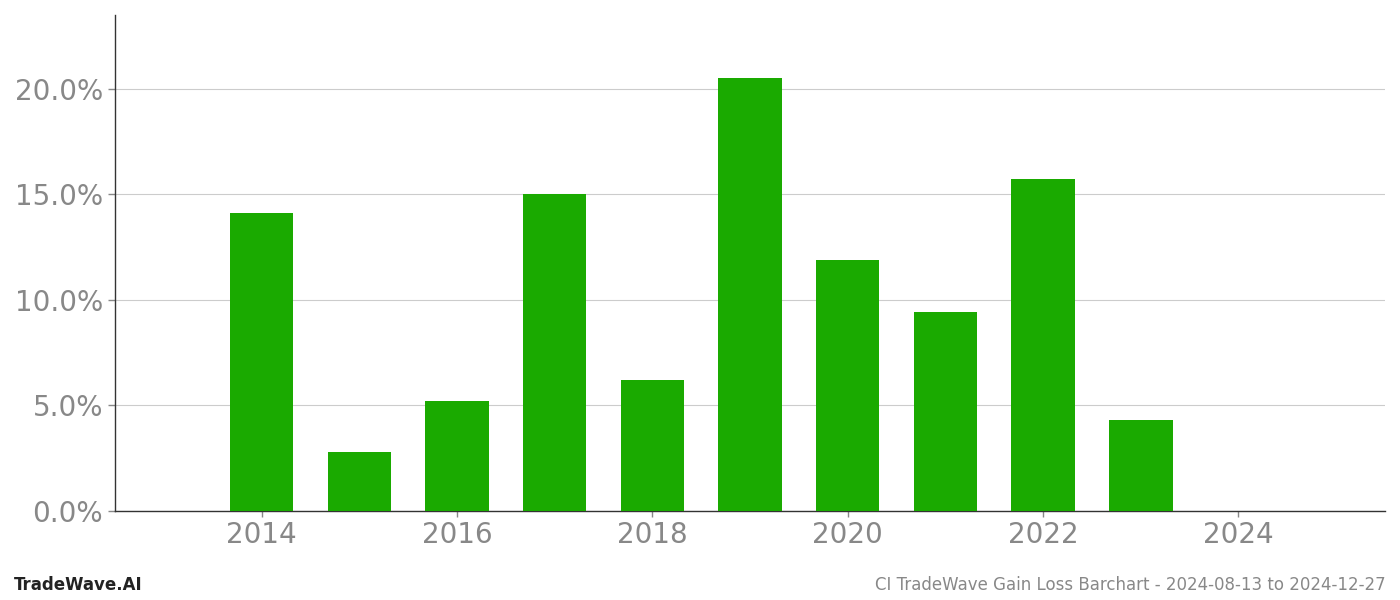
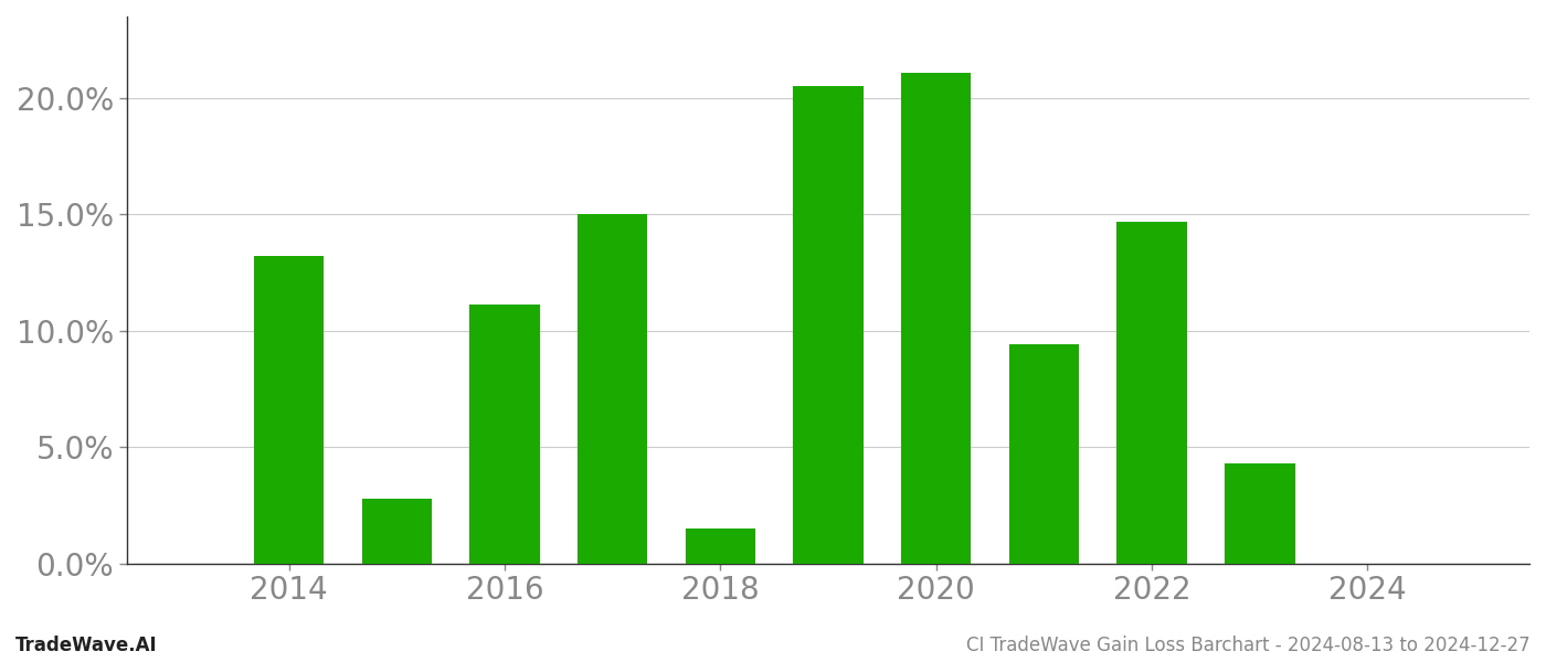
2014: 14.1% -> 13.2%
2016: 5.2% -> 11.1%
2018: 6.2% -> 1.5%
2020: 11.9% -> 21.1%
2022: 15.7% -> 14.7%
